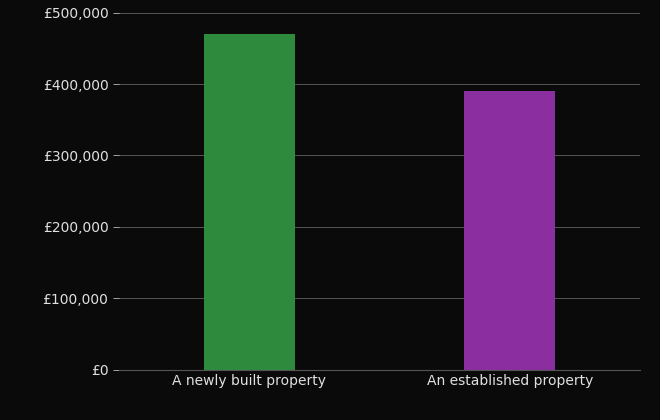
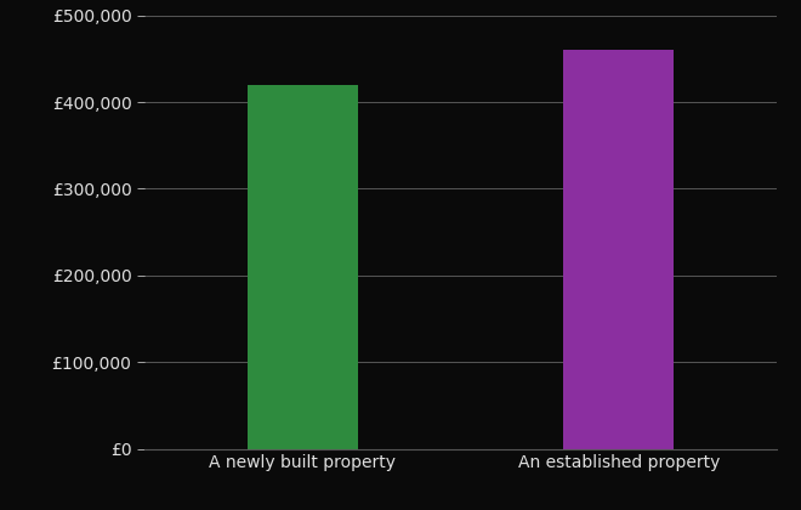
A newly built property: £470,000 -> £420,000
An established property: £390,000 -> £460,000
